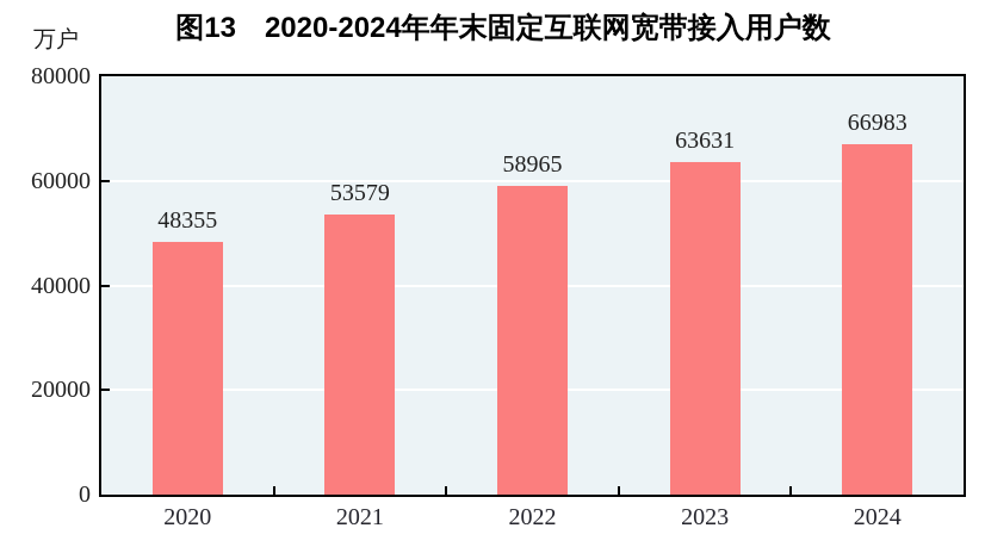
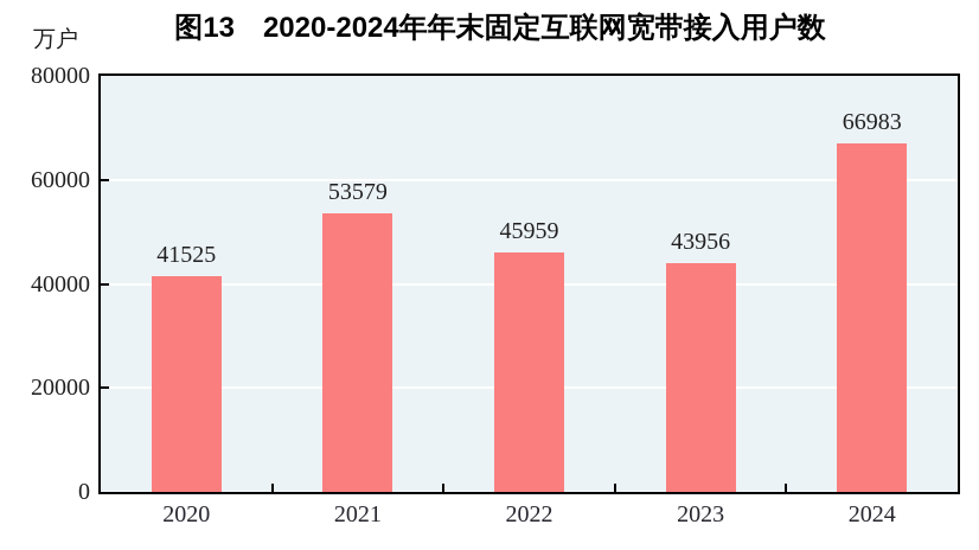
2020: 48355 -> 41525
2022: 58965 -> 45959
2023: 63631 -> 43956
